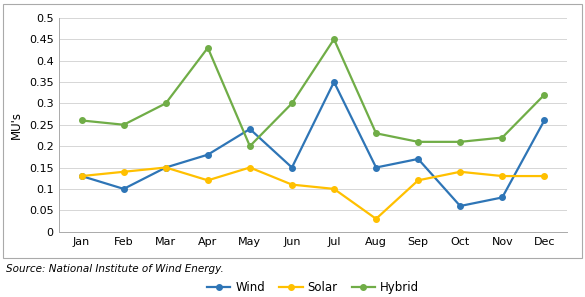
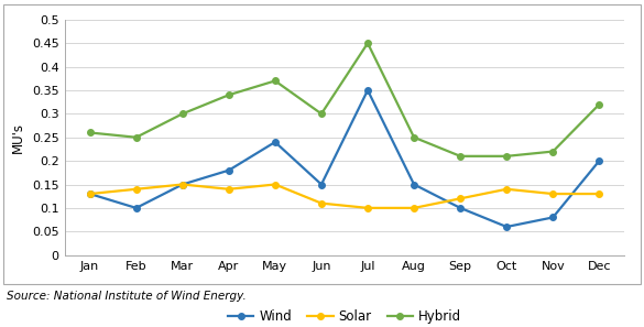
Solar/Apr: 0.12 -> 0.14
Hybrid/Apr: 0.43 -> 0.34
Hybrid/May: 0.20 -> 0.37
Solar/Aug: 0.03 -> 0.10
Hybrid/Aug: 0.23 -> 0.25
Wind/Sep: 0.17 -> 0.10
Wind/Dec: 0.26 -> 0.20
